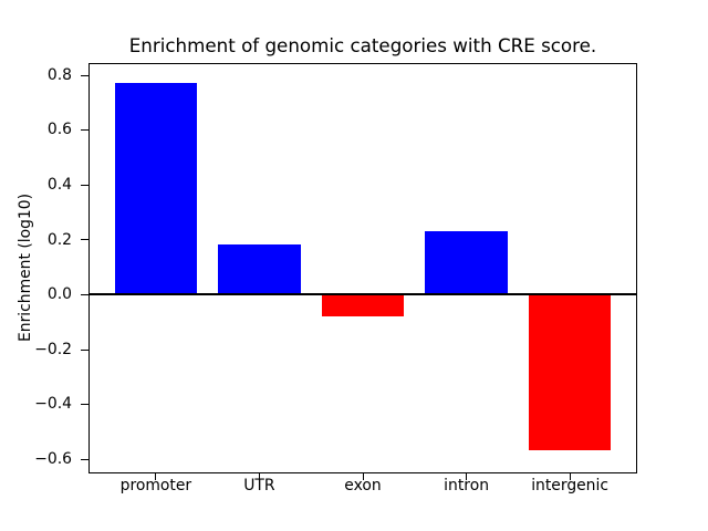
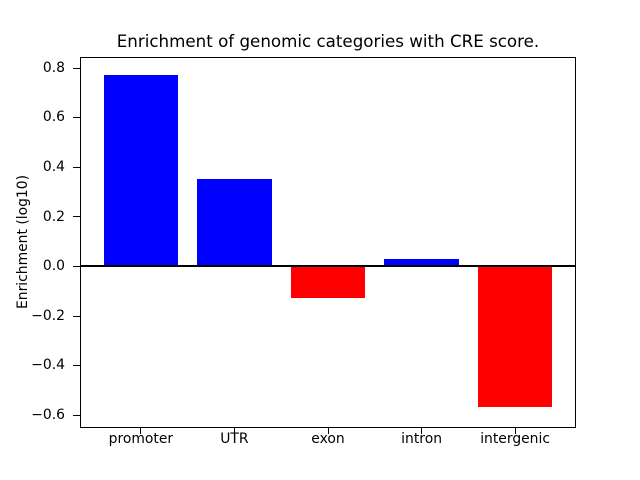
UTR: 0.18 -> 0.35
exon: -0.08 -> -0.13
intron: 0.23 -> 0.03
